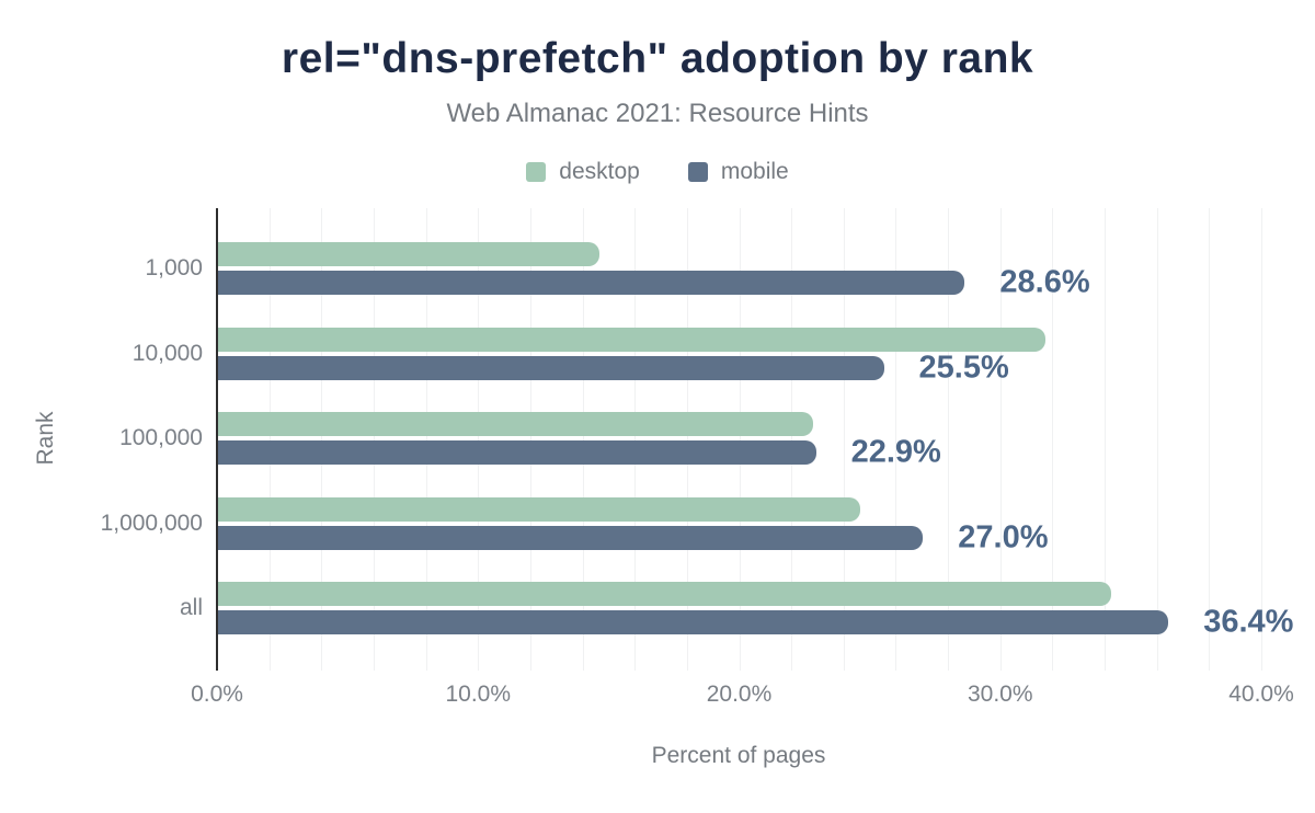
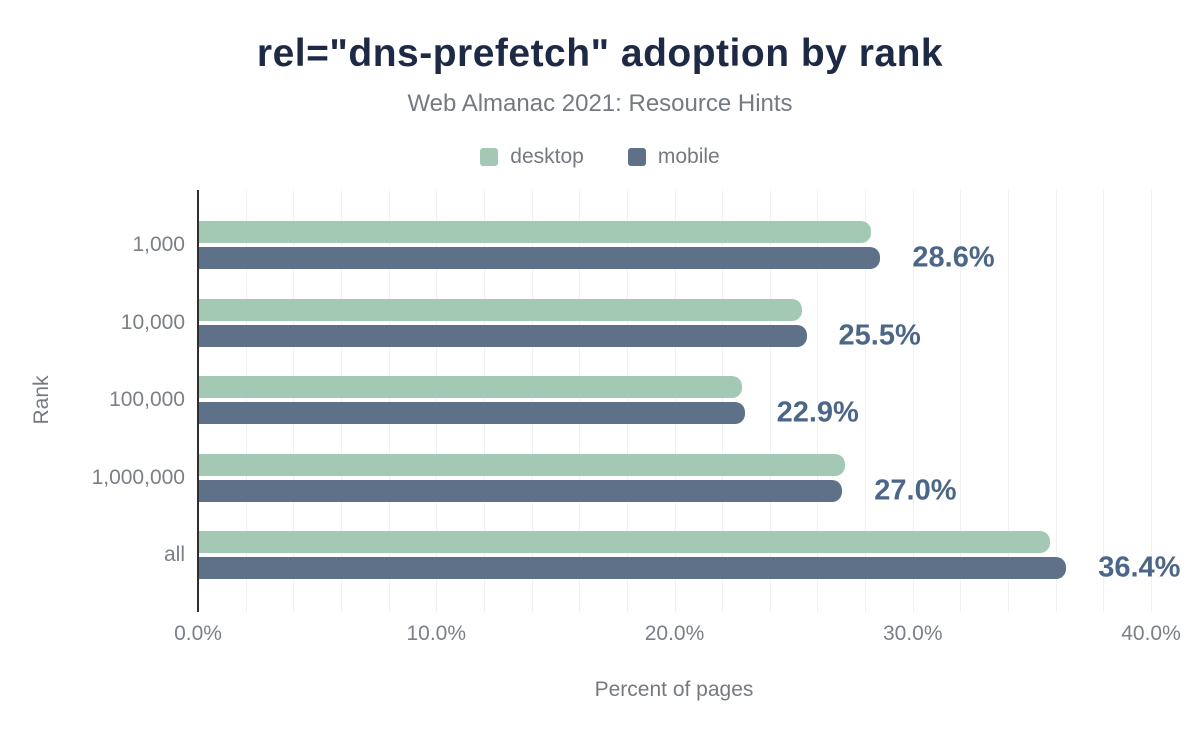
desktop/1,000: 14.6% -> 28.2%
desktop/10,000: 31.7% -> 25.3%
desktop/1,000,000: 24.6% -> 27.1%
desktop/all: 34.2% -> 35.7%
